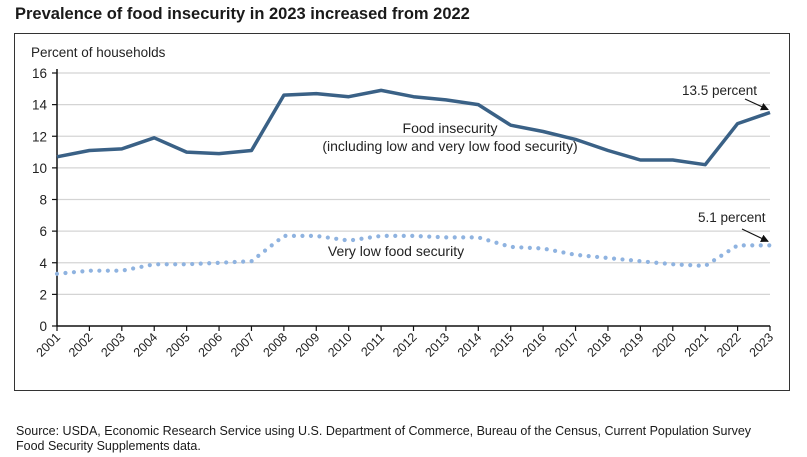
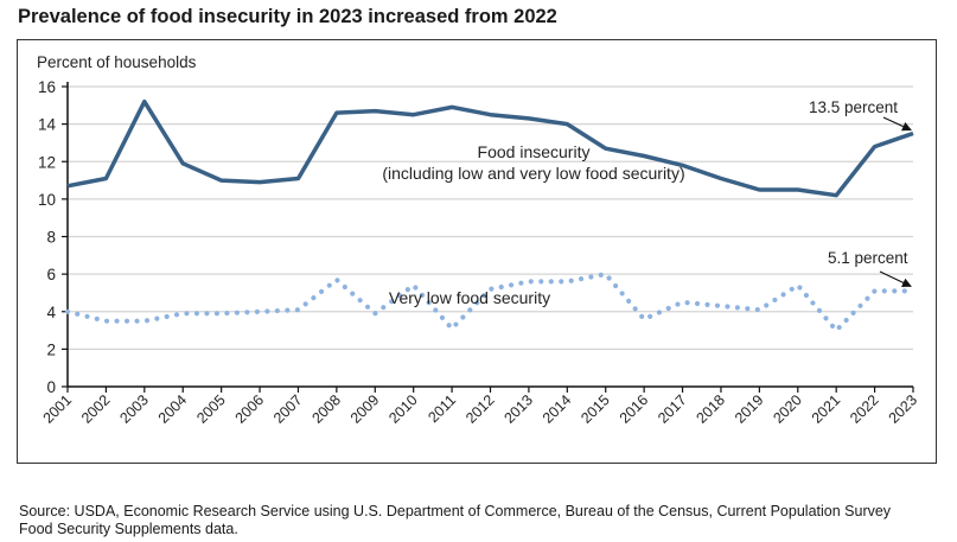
Very low food security/2001: 3.3 -> 4.0
Food insecurity (including low and very low food security)/2003: 11.2 -> 15.2
Very low food security/2009: 5.7 -> 3.9
Very low food security/2011: 5.7 -> 3.1
Very low food security/2012: 5.7 -> 5.2
Very low food security/2015: 5.0 -> 6.0
Very low food security/2016: 4.9 -> 3.6
Very low food security/2020: 3.9 -> 5.4
Very low food security/2021: 3.8 -> 3.0
